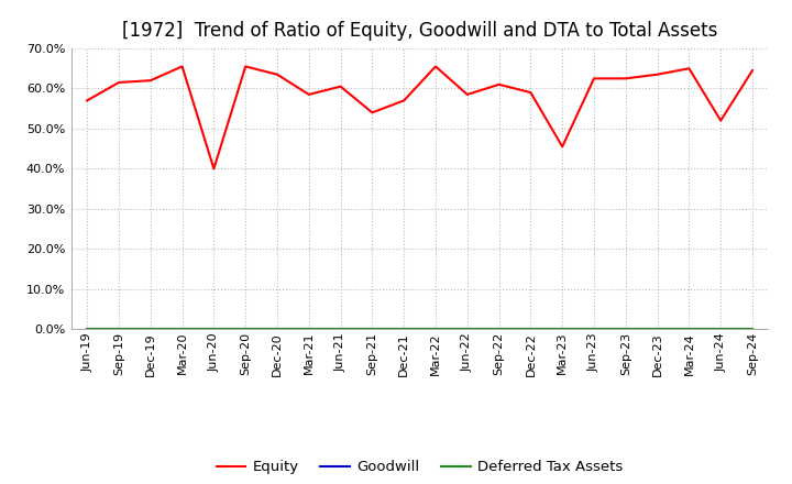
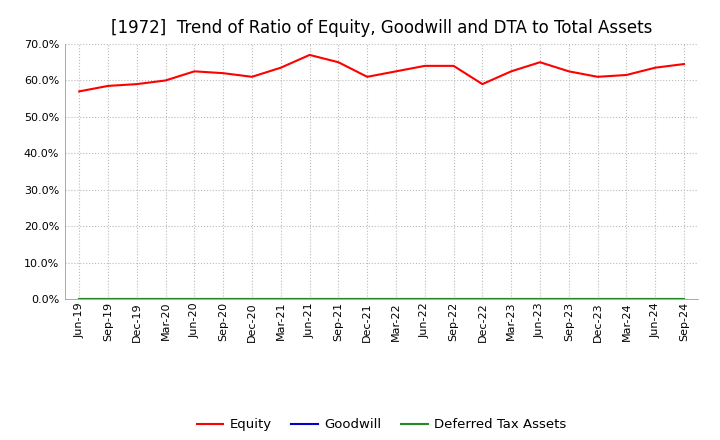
Equity/Sep-19: 61.5% -> 58.5%
Equity/Dec-19: 62.0% -> 59.0%
Equity/Mar-20: 65.5% -> 60.0%
Equity/Jun-20: 40.0% -> 62.5%
Equity/Sep-20: 65.5% -> 62.0%
Equity/Dec-20: 63.5% -> 61.0%
Equity/Mar-21: 58.5% -> 63.5%
Equity/Jun-21: 60.5% -> 67.0%
Equity/Sep-21: 54.0% -> 65.0%
Equity/Dec-21: 57.0% -> 61.0%
Equity/Mar-22: 65.5% -> 62.5%
Equity/Jun-22: 58.5% -> 64.0%
Equity/Sep-22: 61.0% -> 64.0%
Equity/Mar-23: 45.5% -> 62.5%
Equity/Jun-23: 62.5% -> 65.0%
Equity/Dec-23: 63.5% -> 61.0%
Equity/Mar-24: 65.0% -> 61.5%
Equity/Jun-24: 52.0% -> 63.5%
